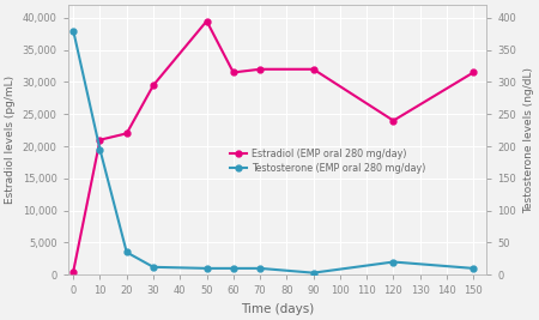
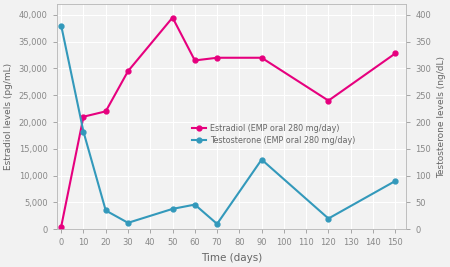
Testosterone (EMP oral 280 mg/day)/10: 195 -> 182
Testosterone (EMP oral 280 mg/day)/50: 10 -> 38
Testosterone (EMP oral 280 mg/day)/60: 10 -> 46
Testosterone (EMP oral 280 mg/day)/90: 3 -> 130
Estradiol (EMP oral 280 mg/day)/150: 31,500 -> 32,800
Testosterone (EMP oral 280 mg/day)/150: 10 -> 90
